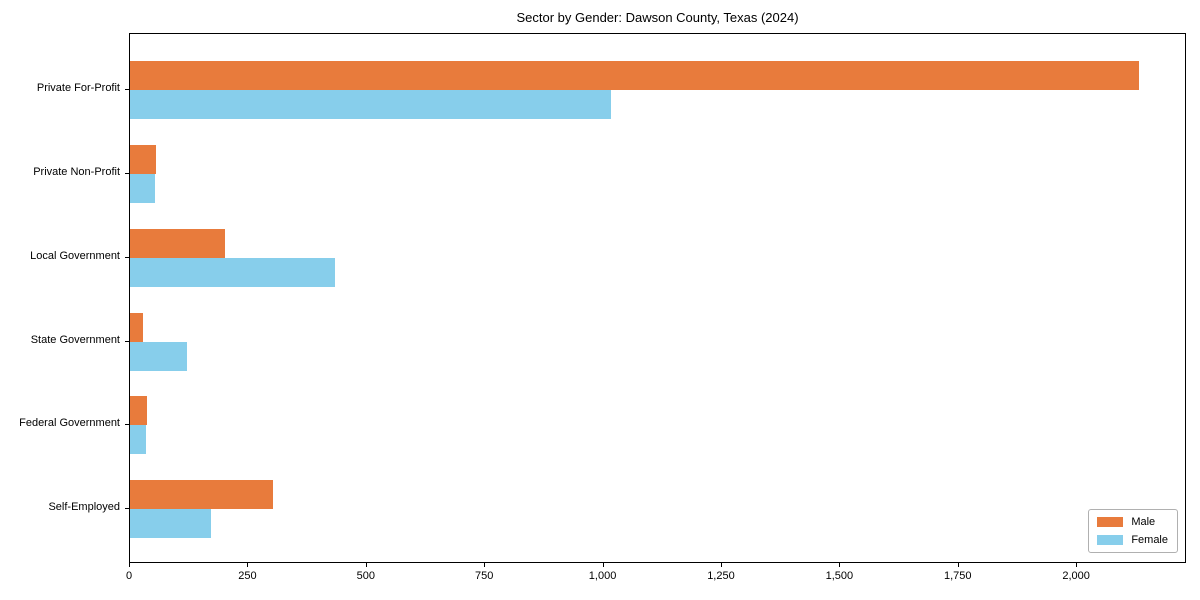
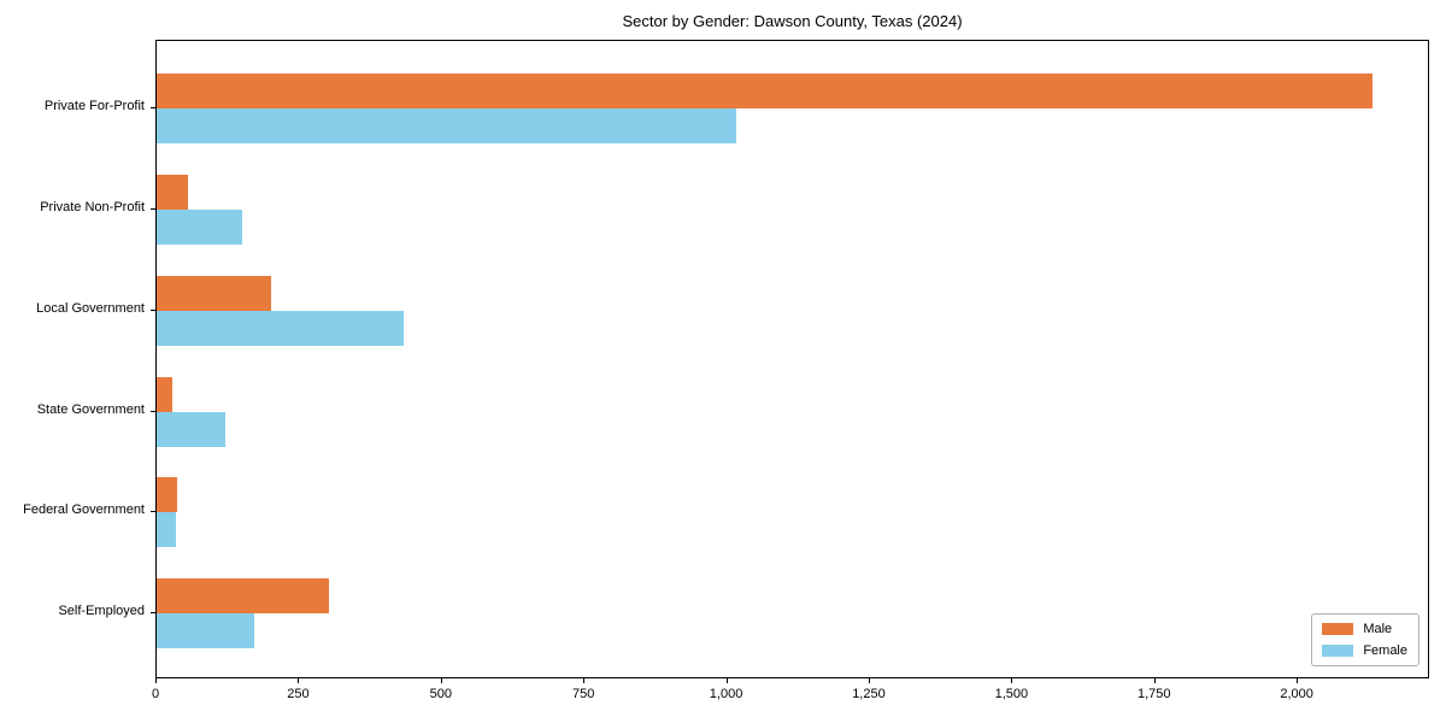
Female/Private Non-Profit: 50 -> 150
